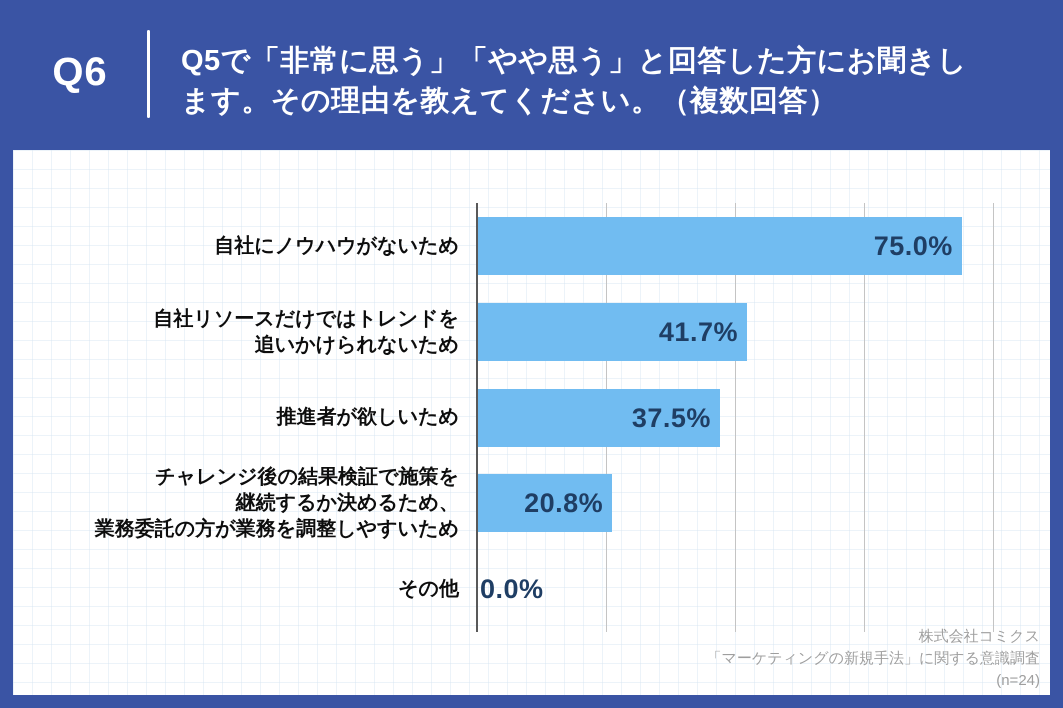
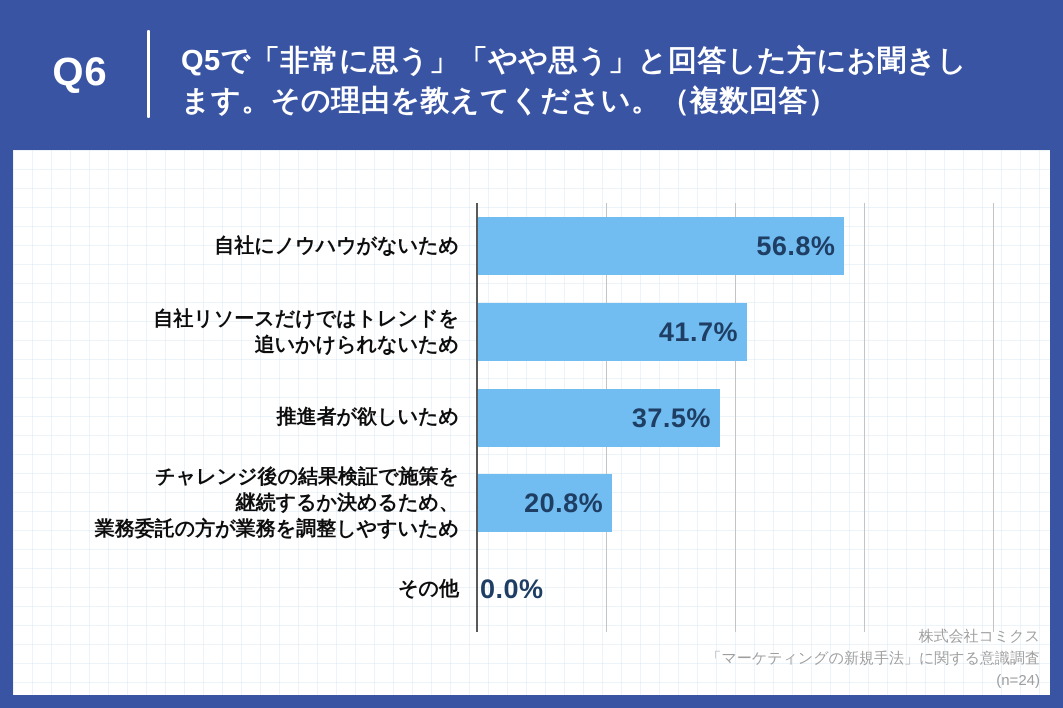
自社にノウハウがないため: 75.0% -> 56.8%
